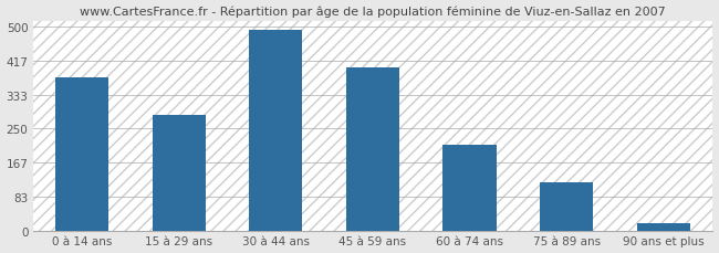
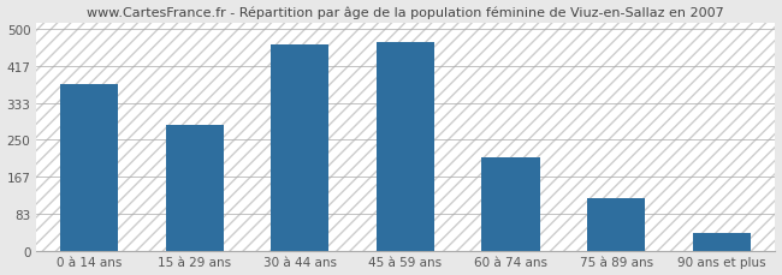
30 à 44 ans: 493 -> 465
45 à 59 ans: 400 -> 470
90 ans et plus: 18 -> 40
